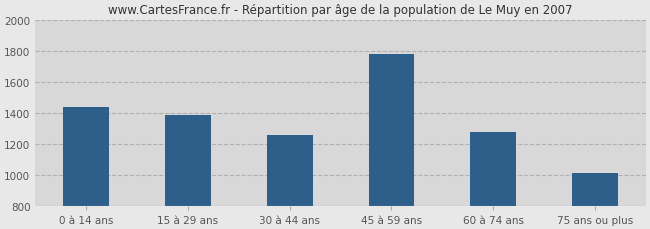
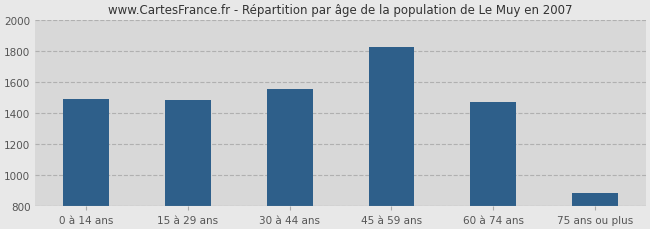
0 à 14 ans: 1440 -> 1490
15 à 29 ans: 1390 -> 1480
30 à 44 ans: 1260 -> 1560
45 à 59 ans: 1780 -> 1820
60 à 74 ans: 1280 -> 1470
75 ans ou plus: 1010 -> 880
